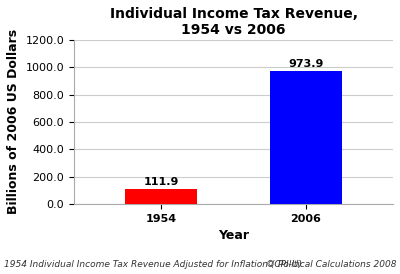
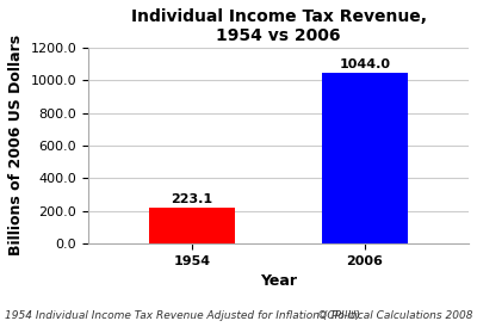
1954: 111.9 -> 223.1
2006: 973.9 -> 1044.0
